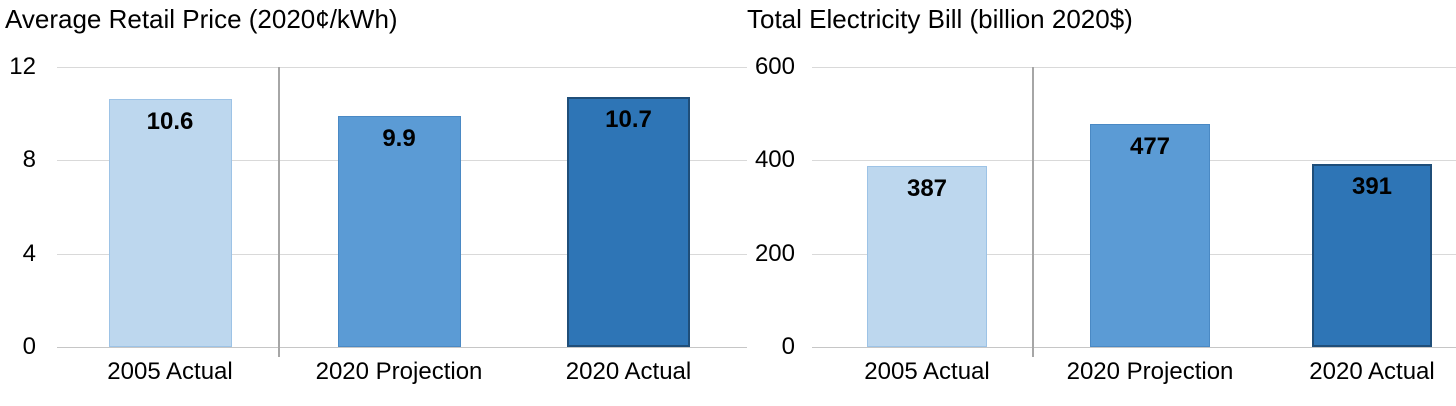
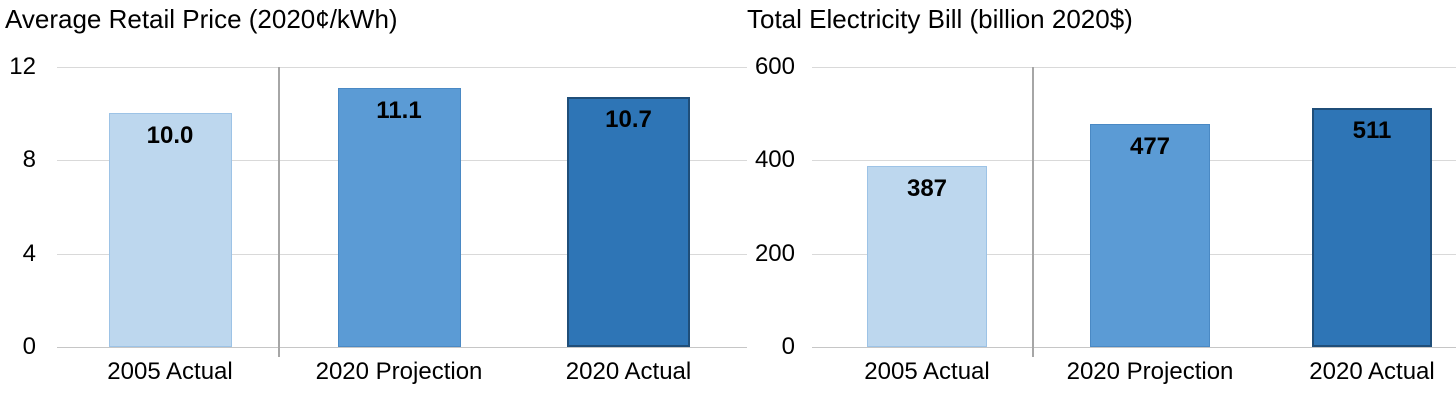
Average Retail Price (2020¢/kWh)/2005 Actual: 10.6 -> 10.0
Average Retail Price (2020¢/kWh)/2020 Projection: 9.9 -> 11.1
Total Electricity Bill (billion 2020$)/2020 Actual: 391 -> 511
